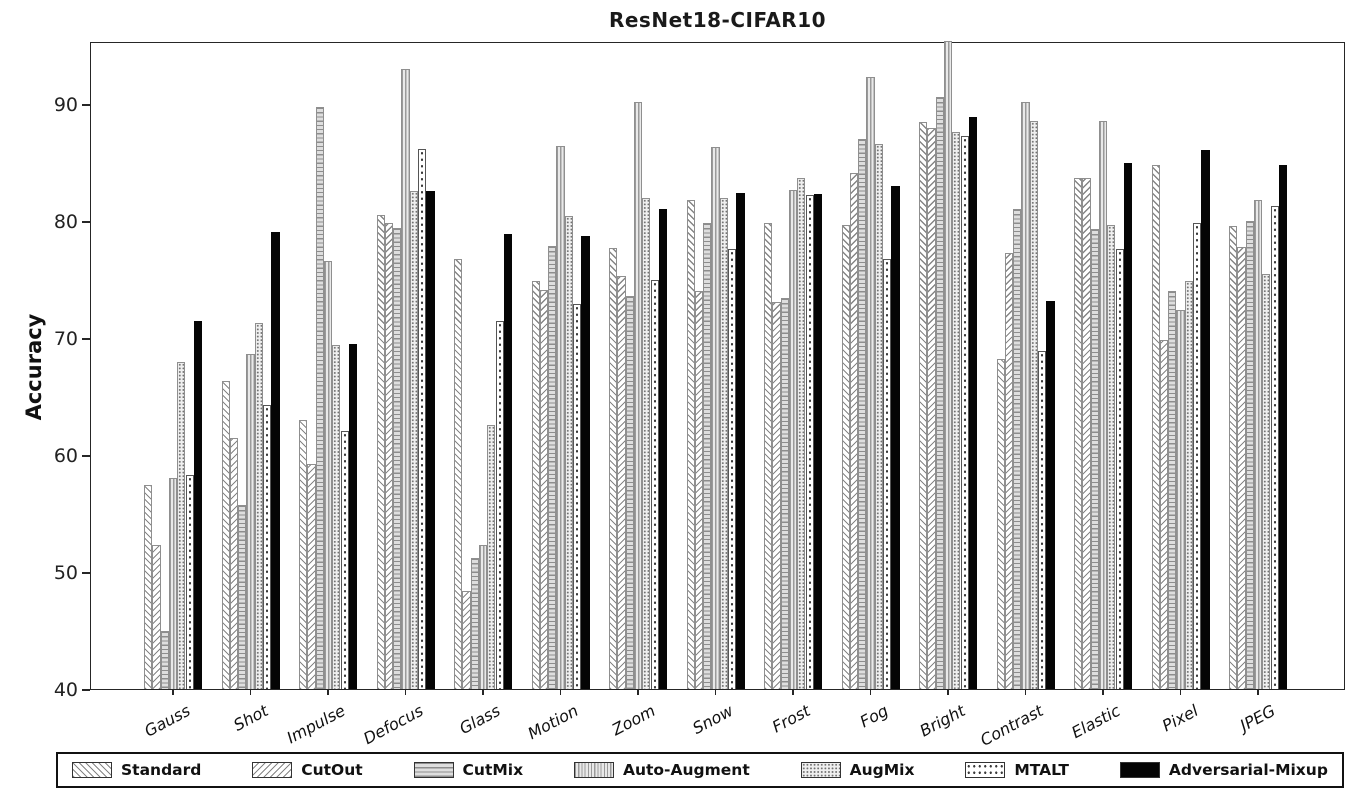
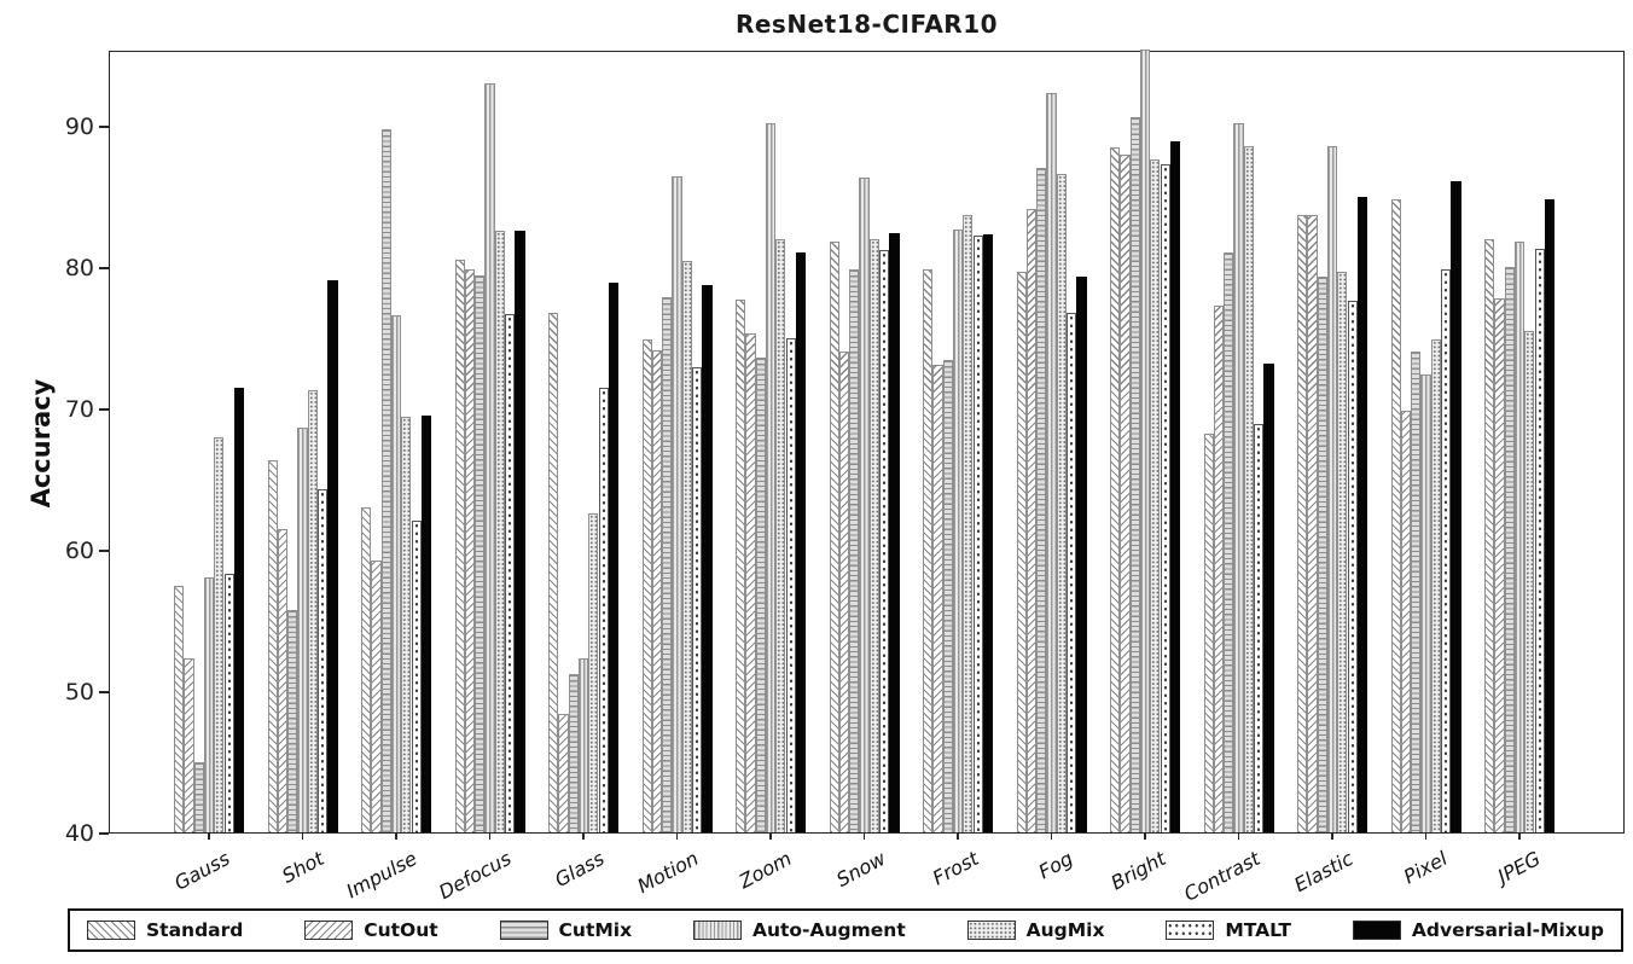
MTALT/Defocus: 86.2 -> 76.7
MTALT/Snow: 77.6 -> 81.2
Adversarial-Mixup/Fog: 83.0 -> 79.3
Standard/JPEG: 79.6 -> 82.0
